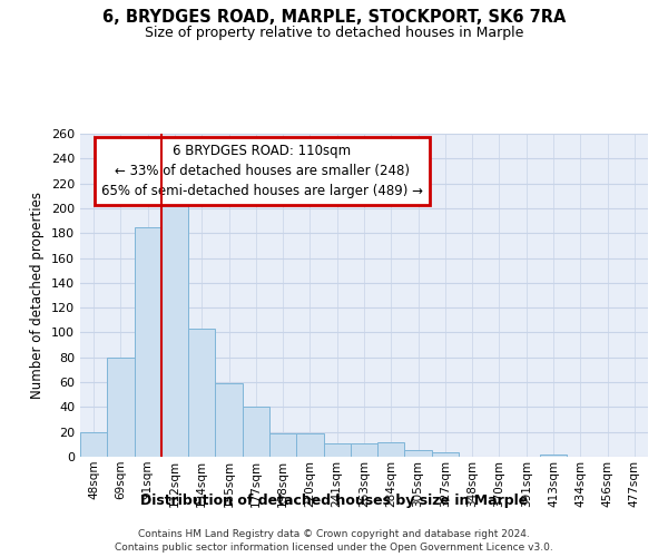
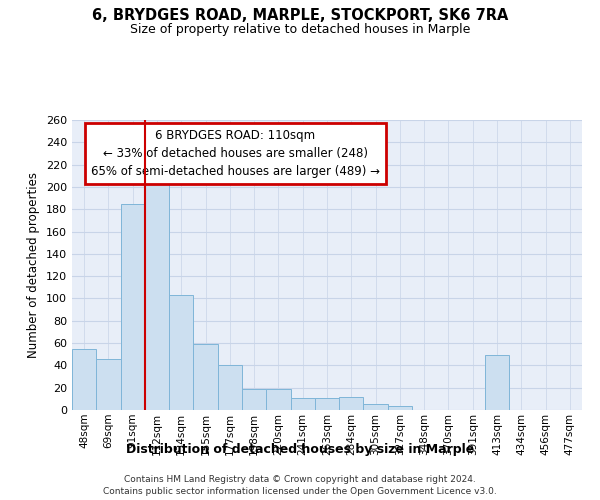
48sqm: 20 -> 55
69sqm: 80 -> 46
413sqm: 2 -> 49
